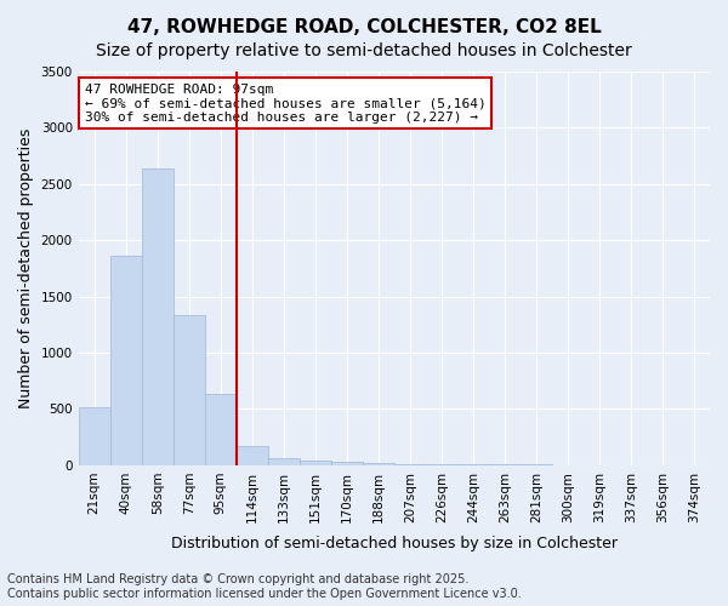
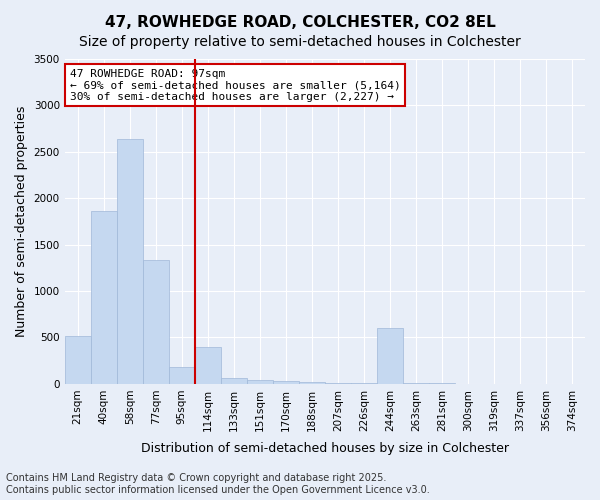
95sqm: 630 -> 180
114sqm: 180 -> 400
244sqm: 10 -> 600
